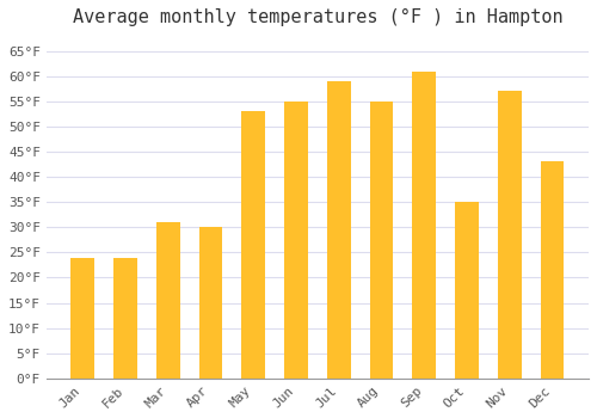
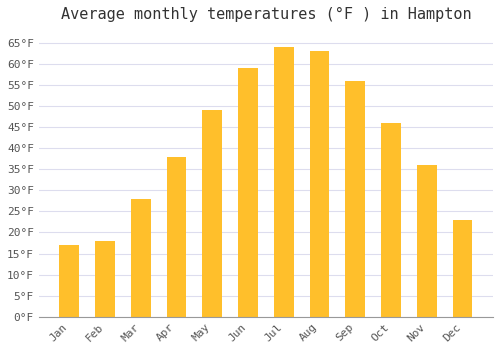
Jan: 24°F -> 17°F
Feb: 24°F -> 18°F
Mar: 31°F -> 28°F
Apr: 30°F -> 38°F
May: 53°F -> 49°F
Jun: 55°F -> 59°F
Jul: 59°F -> 64°F
Aug: 55°F -> 63°F
Sep: 61°F -> 56°F
Oct: 35°F -> 46°F
Nov: 57°F -> 36°F
Dec: 43°F -> 23°F
